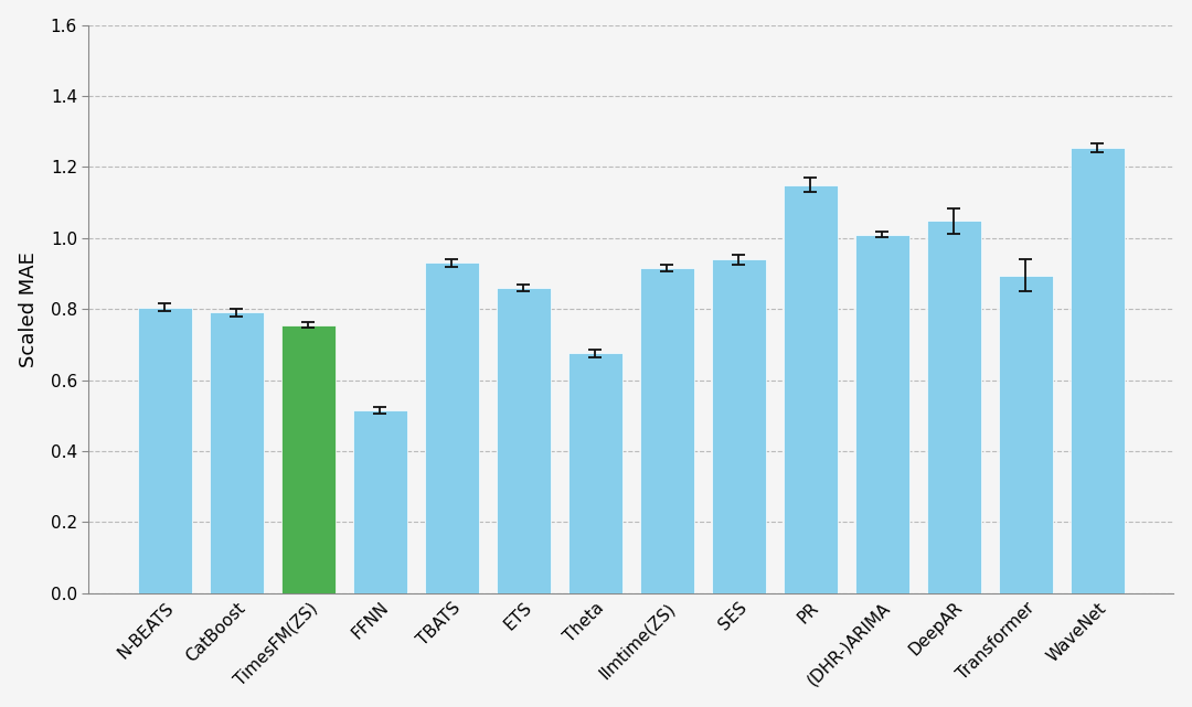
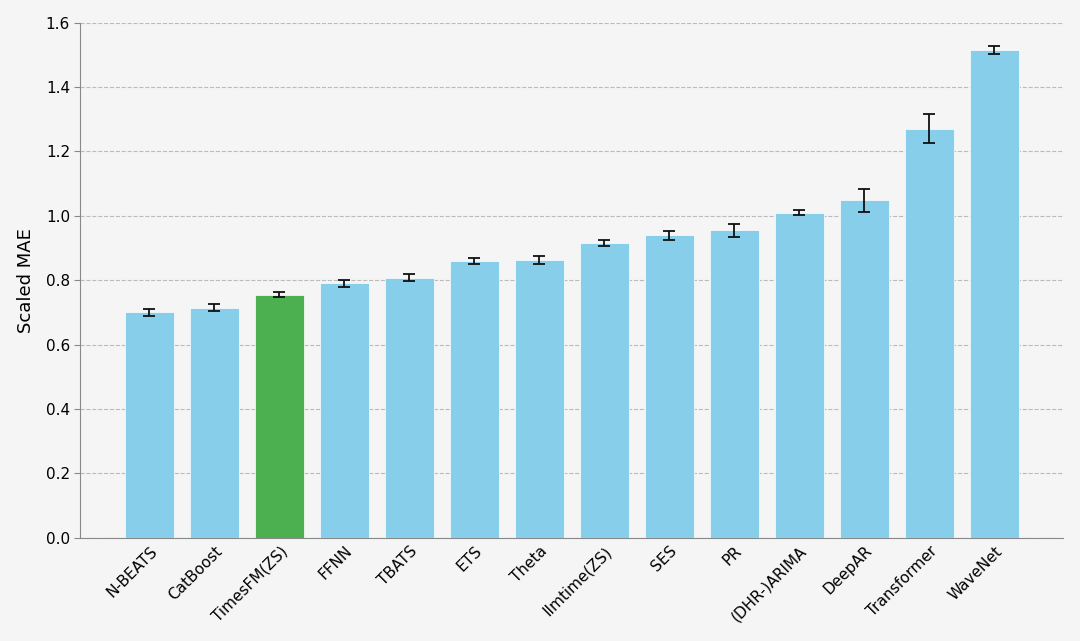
N-BEATS: 0.805 -> 0.700
CatBoost: 0.790 -> 0.715
FFNN: 0.515 -> 0.790
TBATS: 0.930 -> 0.808
Theta: 0.675 -> 0.862
PR: 1.150 -> 0.955
Transformer: 0.895 -> 1.270
WaveNet: 1.255 -> 1.515
